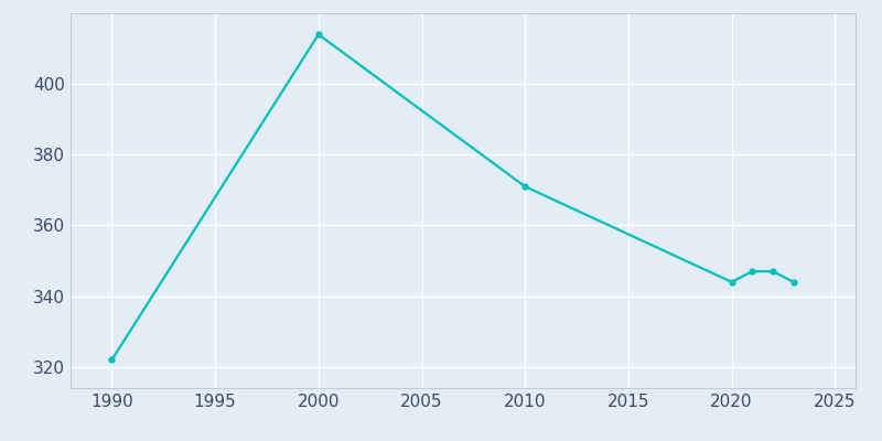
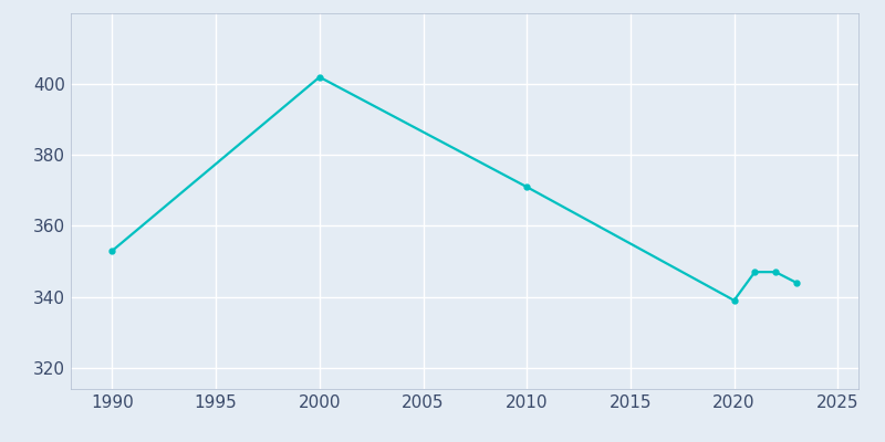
1990: 322 -> 353
2000: 414 -> 402
2020: 344 -> 339
